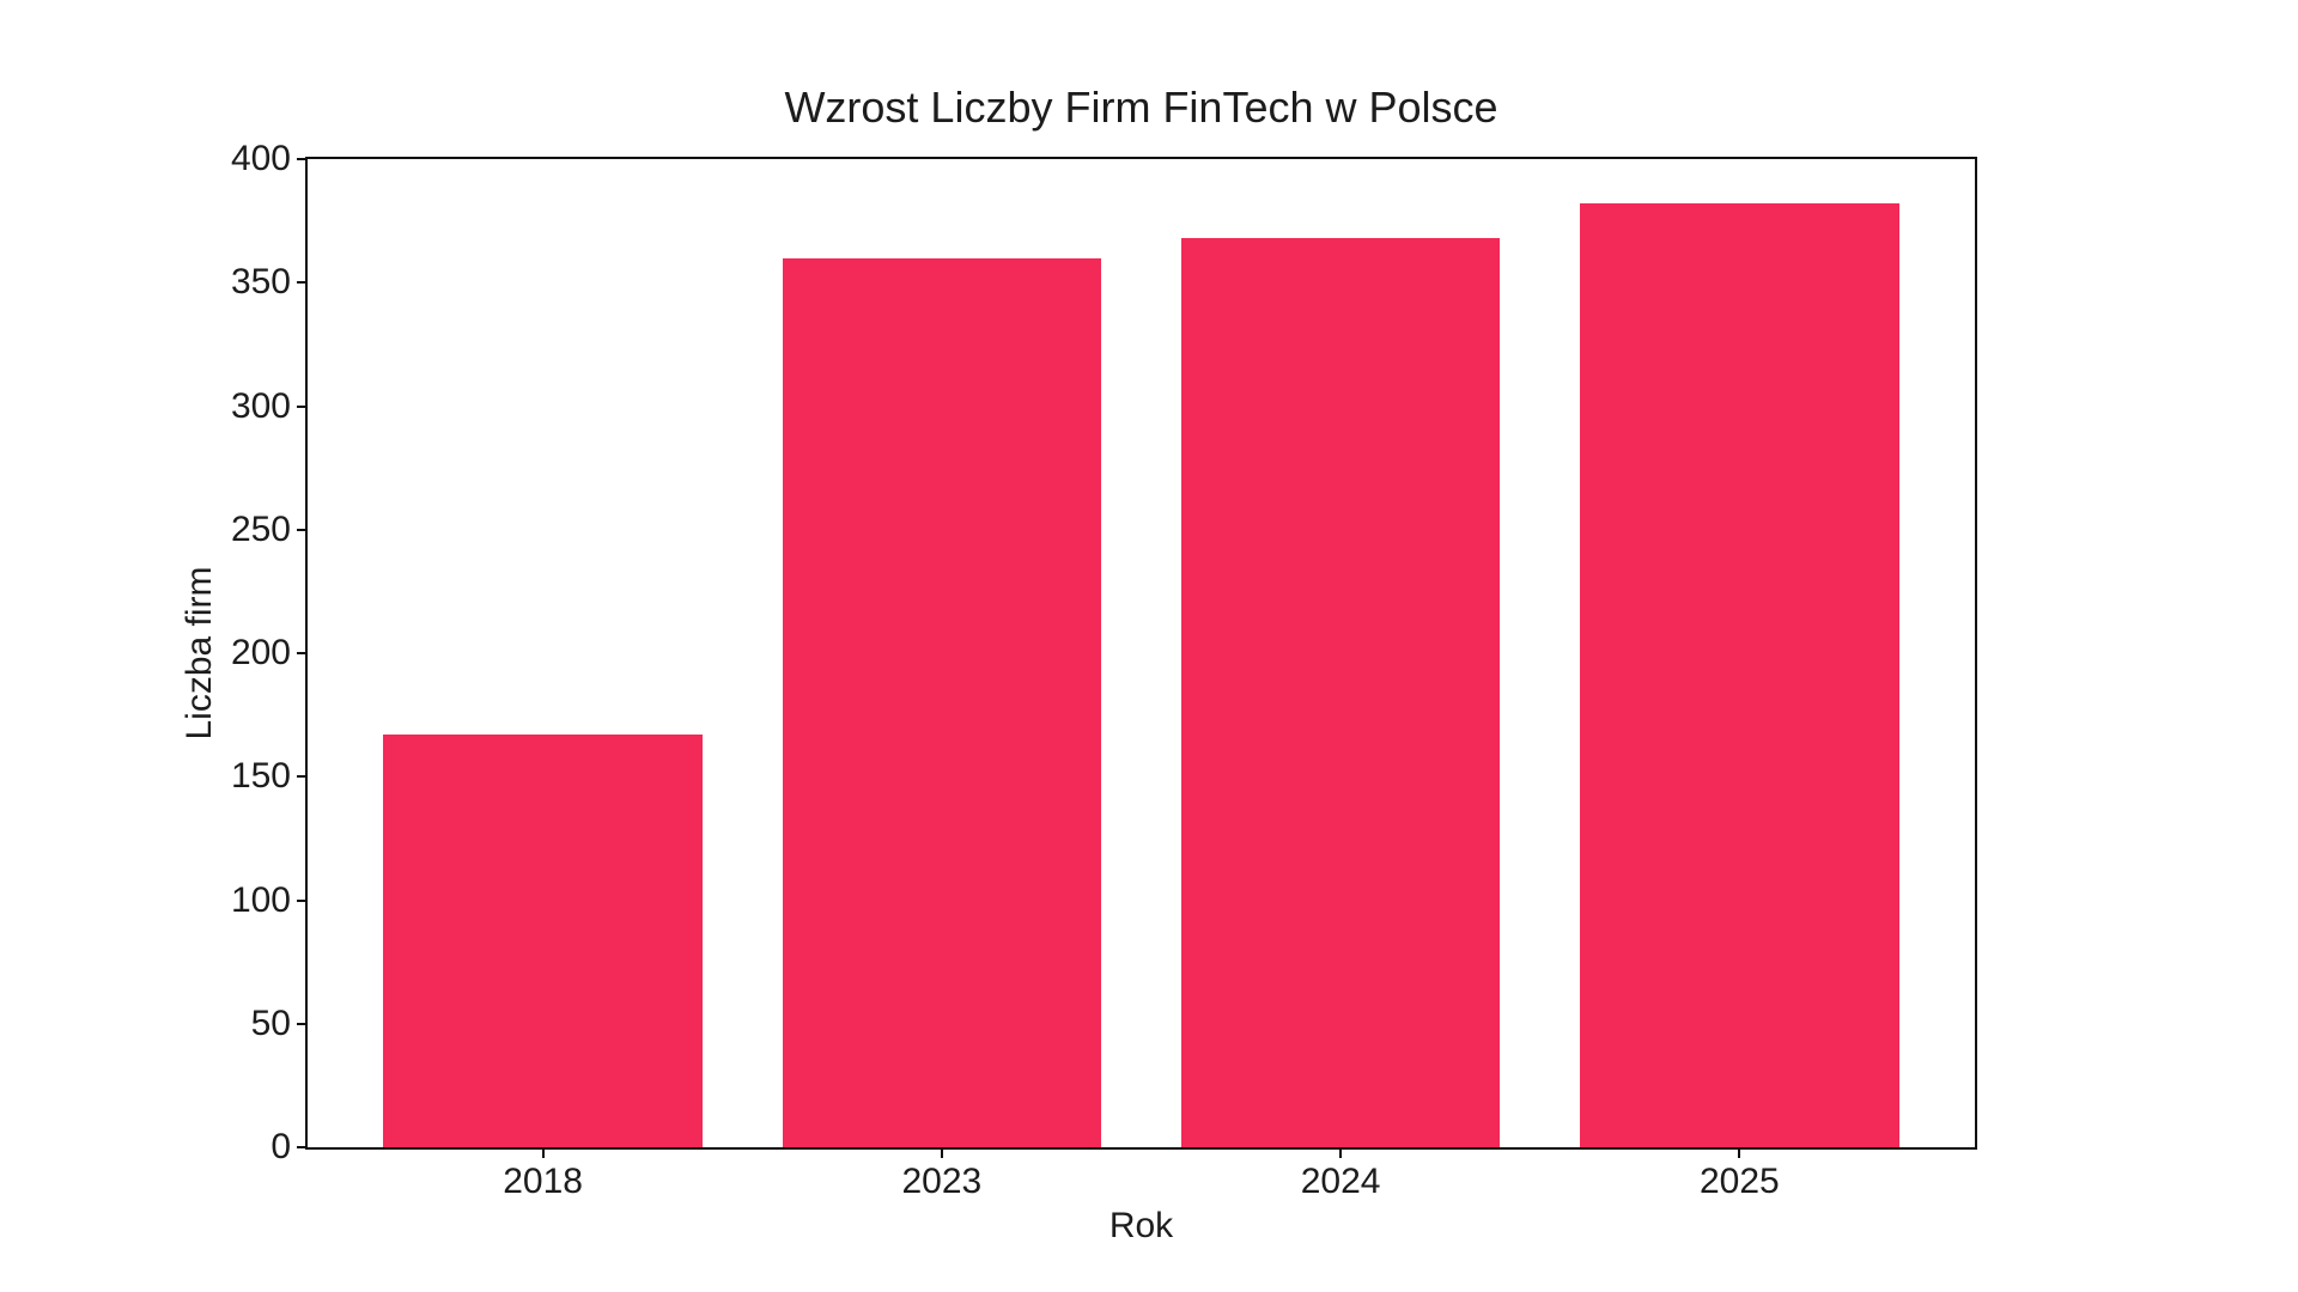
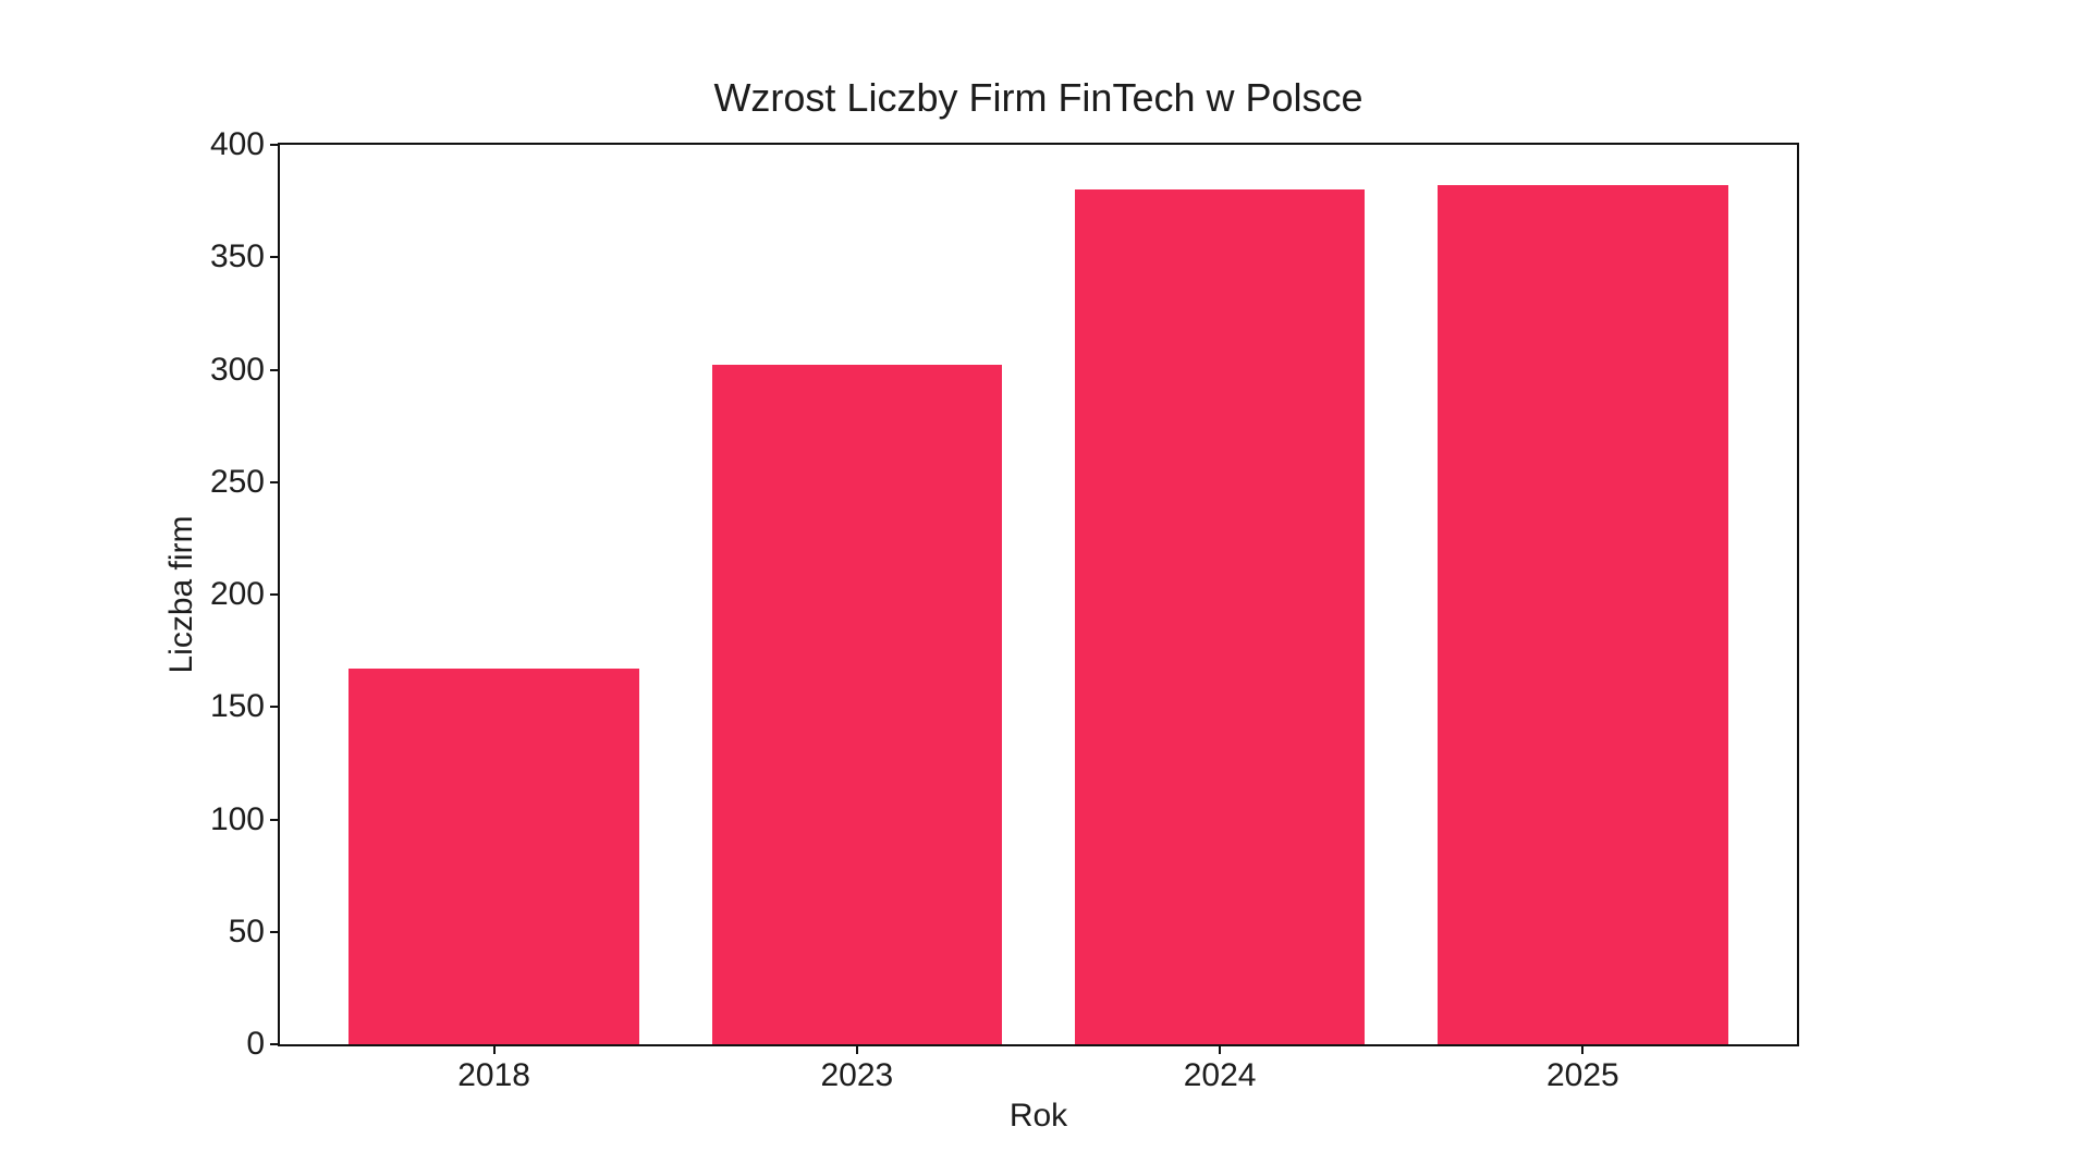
2023: 360 -> 302
2024: 368 -> 380
